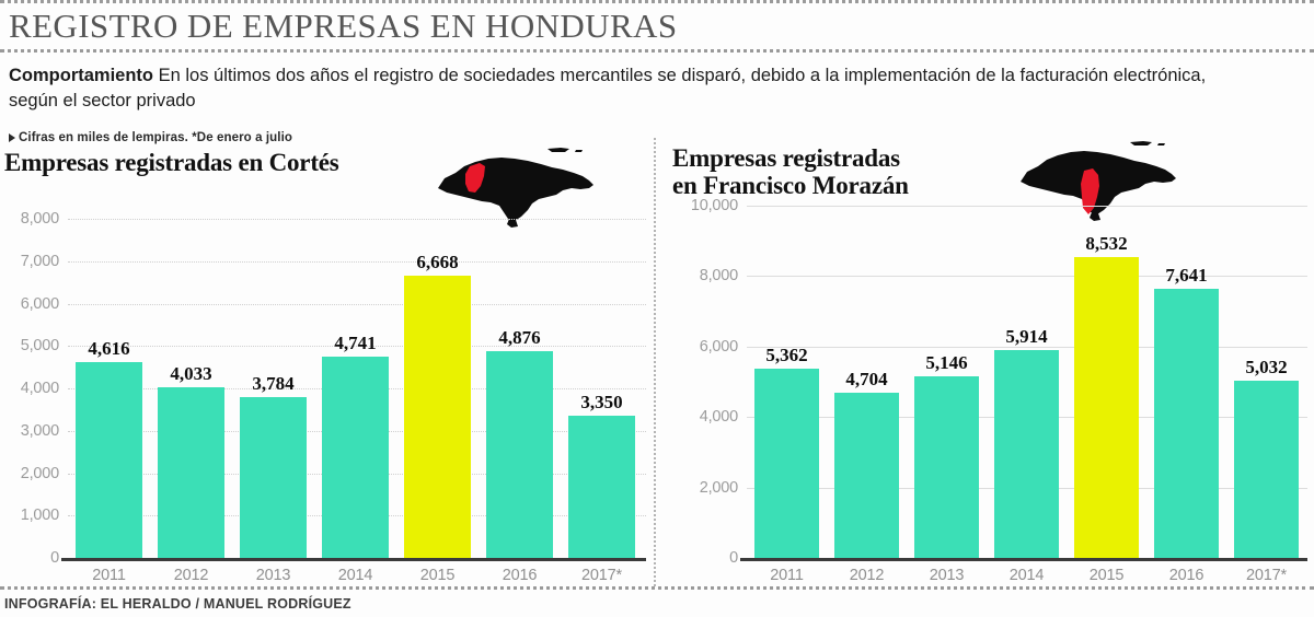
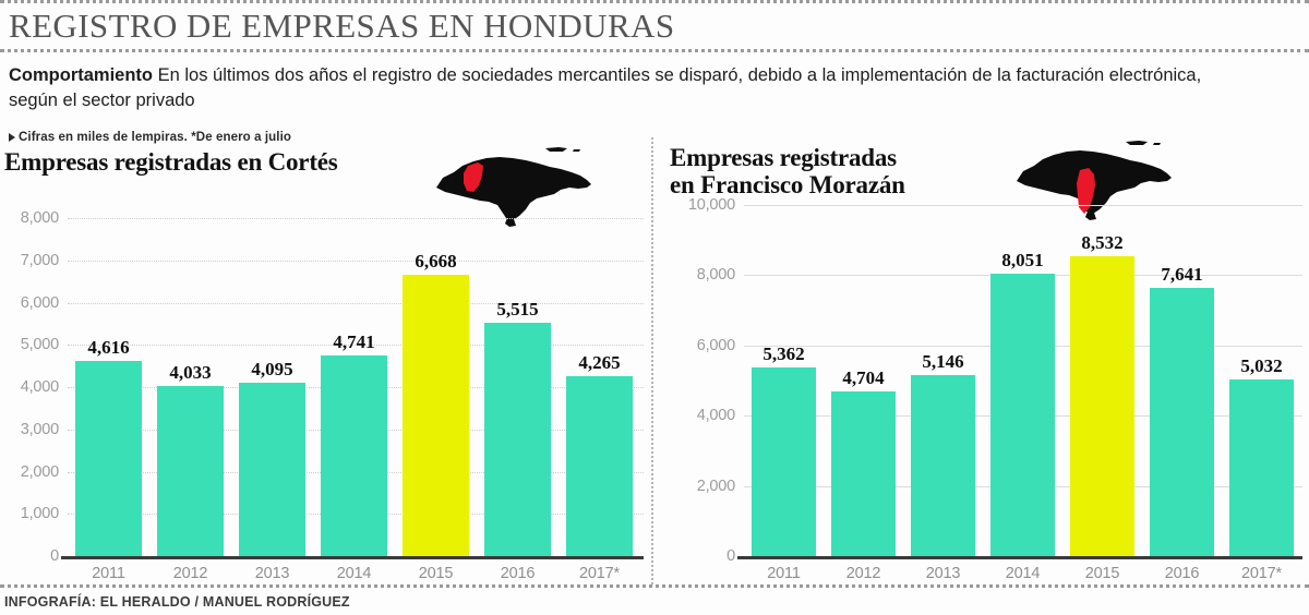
Empresas registradas en Cortés/2013: 3,784 -> 4,095
Empresas registradas en Cortés/2016: 4,876 -> 5,515
Empresas registradas en Cortés/2017*: 3,350 -> 4,265
Empresas registradas en Francisco Morazán/2014: 5,914 -> 8,051
